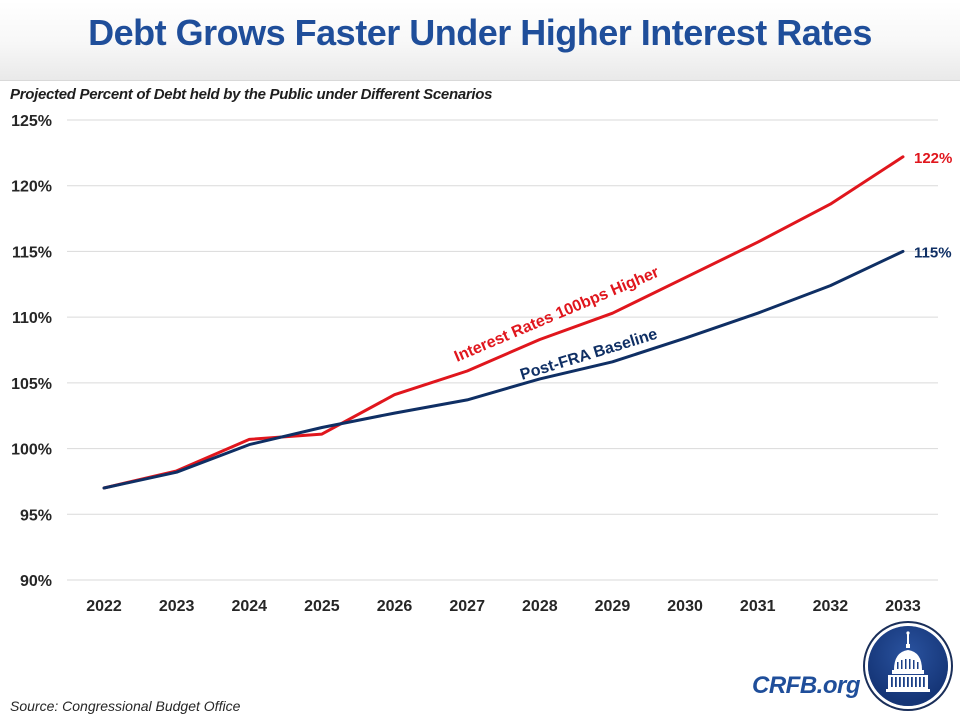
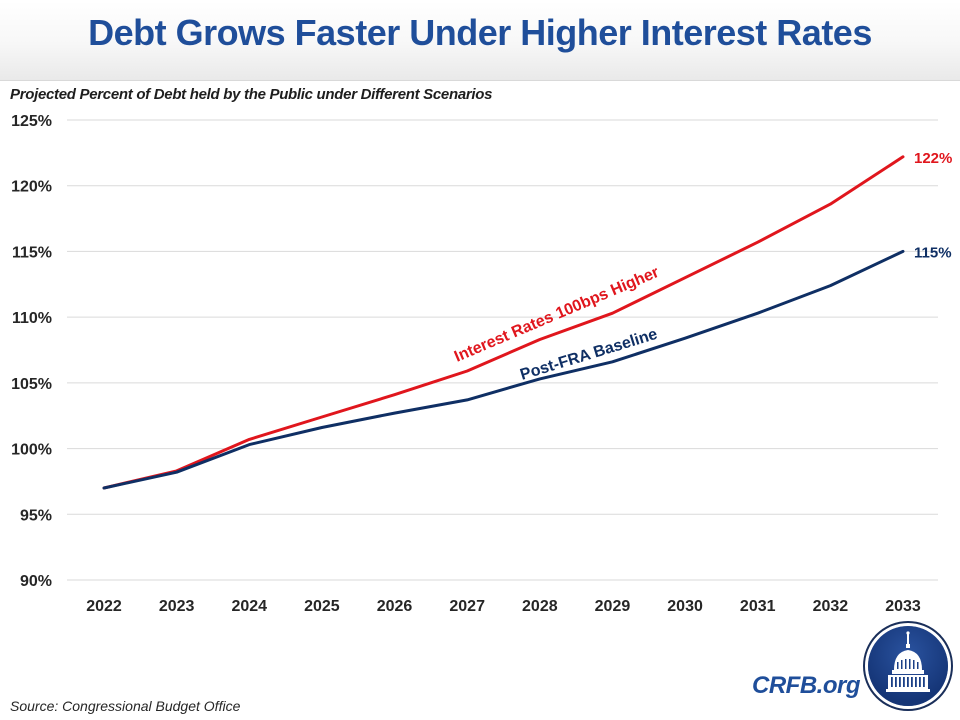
Interest Rates 100bps Higher/2025: 101.1% -> 102.4%
